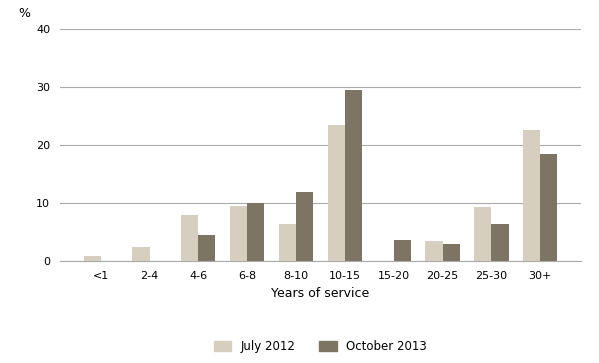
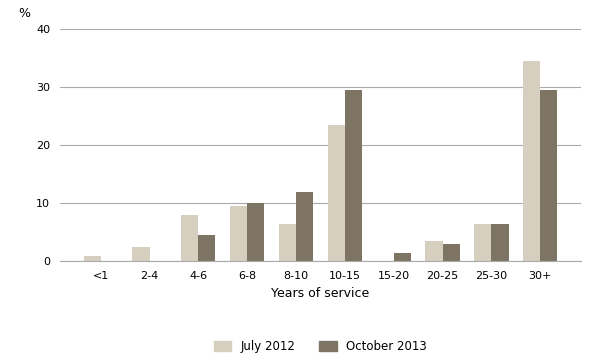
October 2013/15-20: 3.6 -> 1.5
July 2012/25-30: 9.4 -> 6.5
July 2012/30+: 22.6 -> 34.5
October 2013/30+: 18.4 -> 29.5
